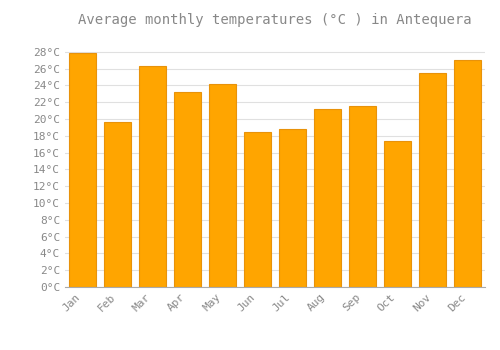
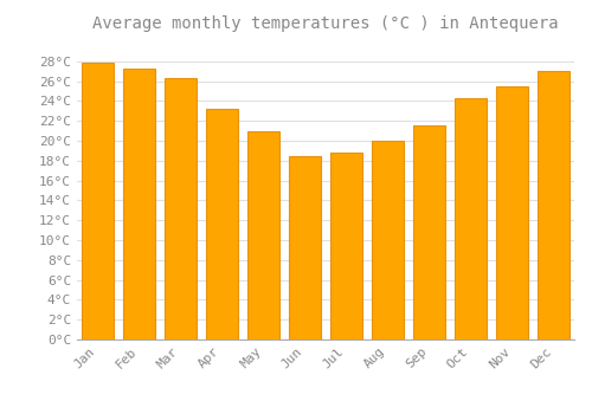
Feb: 19.6°C -> 27.3°C
May: 24.2°C -> 21.0°C
Aug: 21.2°C -> 20.0°C
Oct: 17.4°C -> 24.3°C
